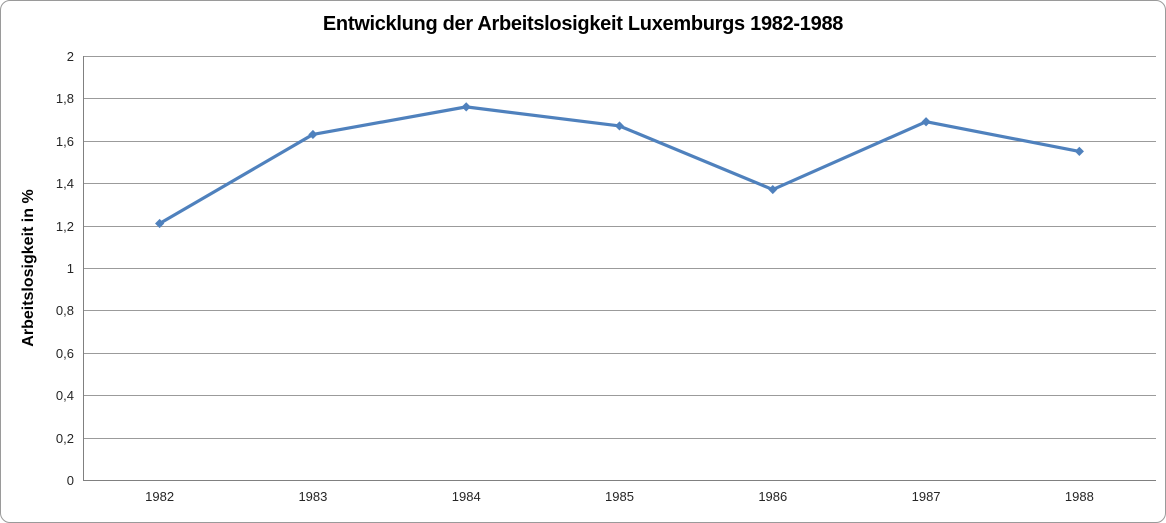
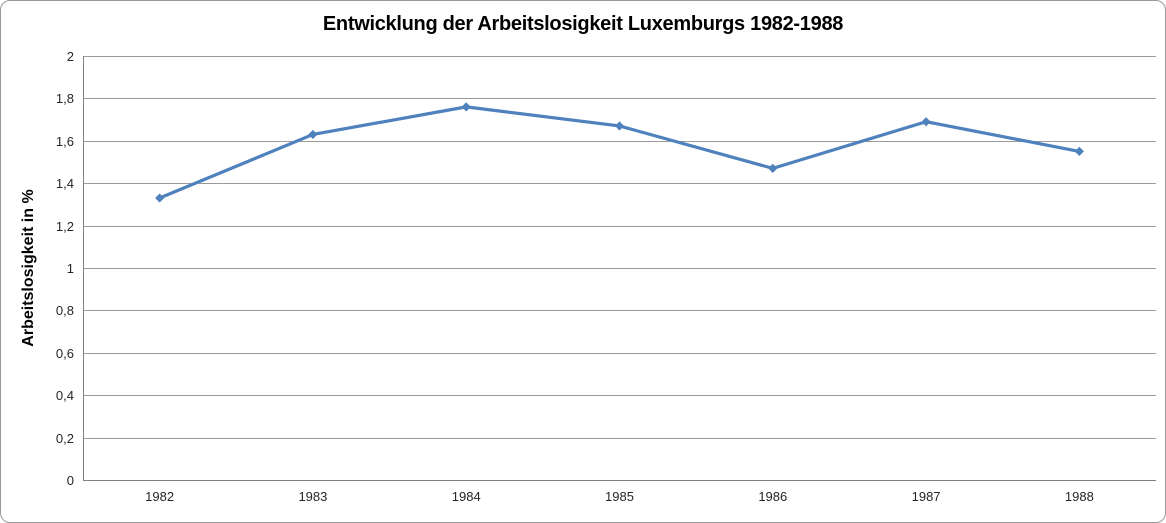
1982: 1.21 -> 1.33
1986: 1.37 -> 1.47
